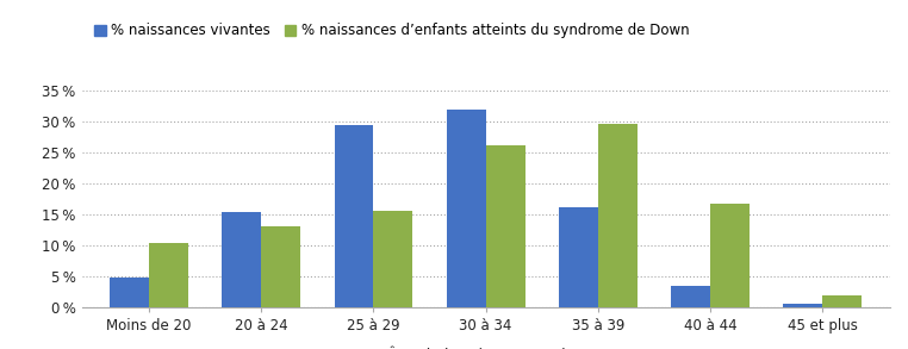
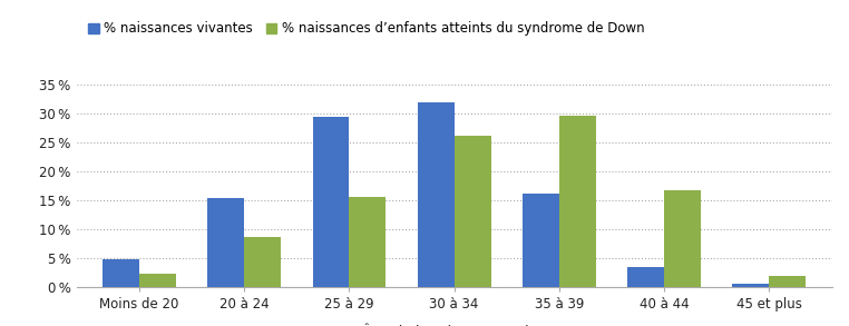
% naissances d’enfants atteints du syndrome de Down/Moins de 20: 10.4 % -> 2.2 %
% naissances d’enfants atteints du syndrome de Down/20 à 24: 13.0 % -> 8.7 %
